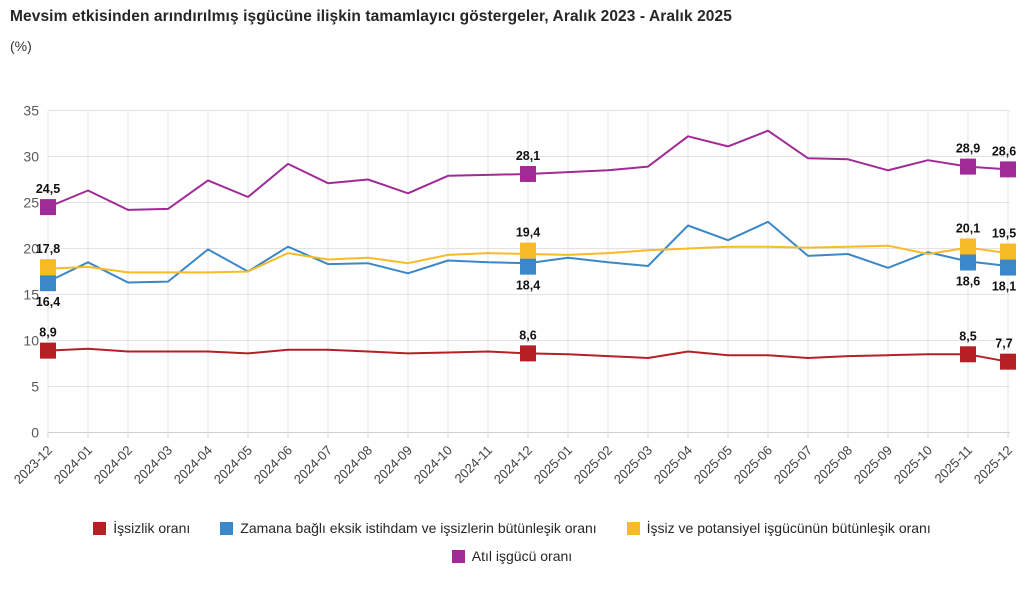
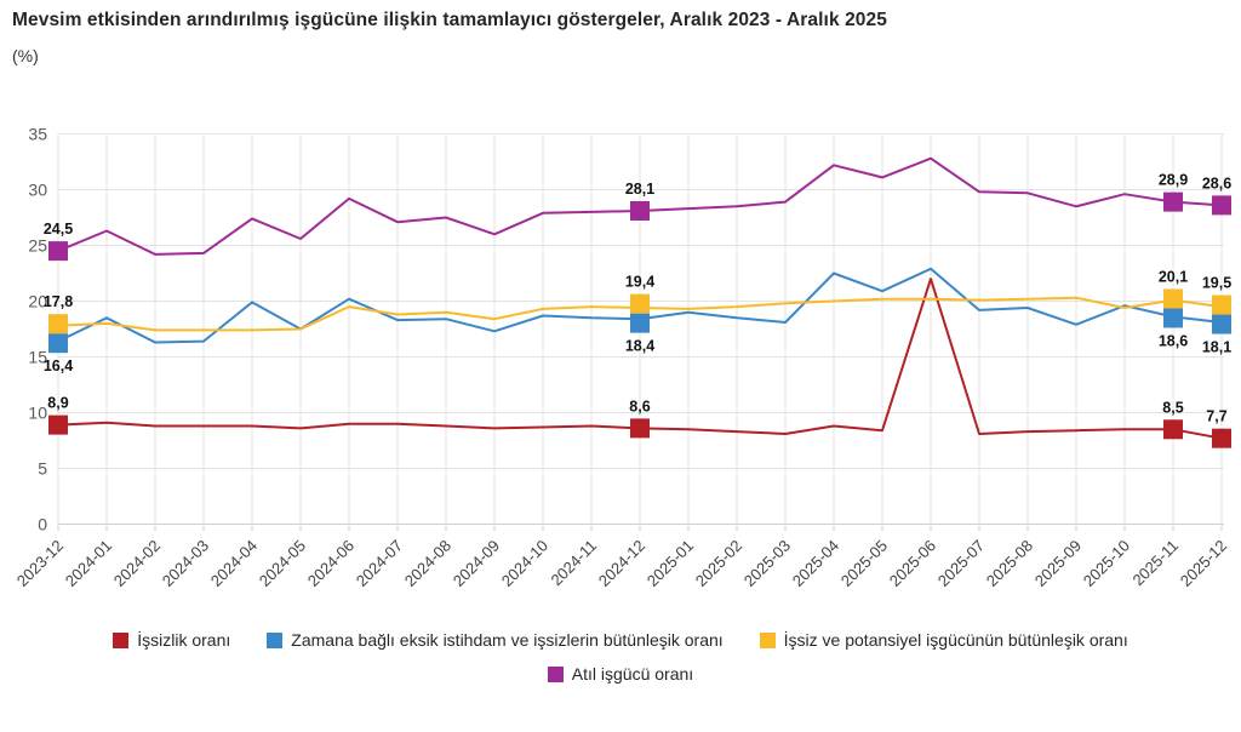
İşsizlik oranı/2025-06: 8 -> 22
